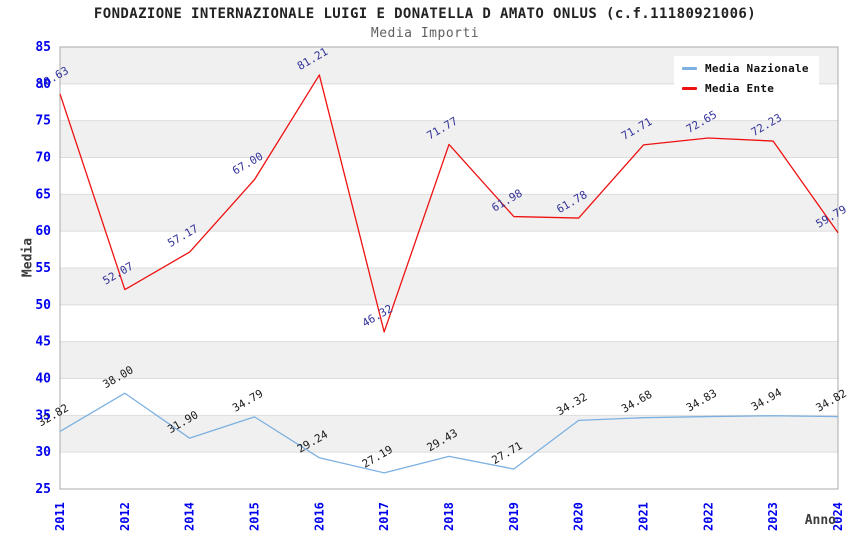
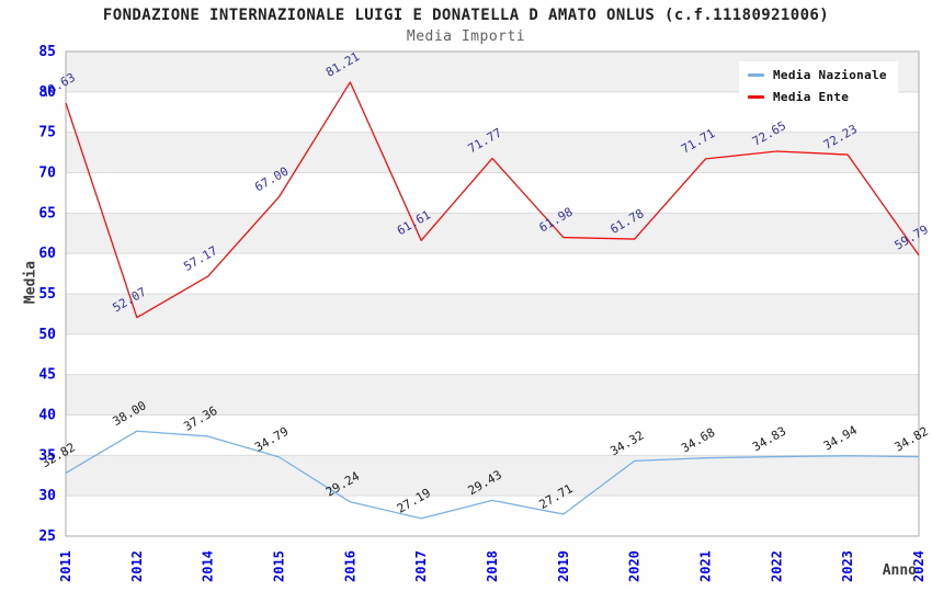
Media Nazionale/2014: 31.90 -> 37.36
Media Ente/2017: 46.32 -> 61.61
